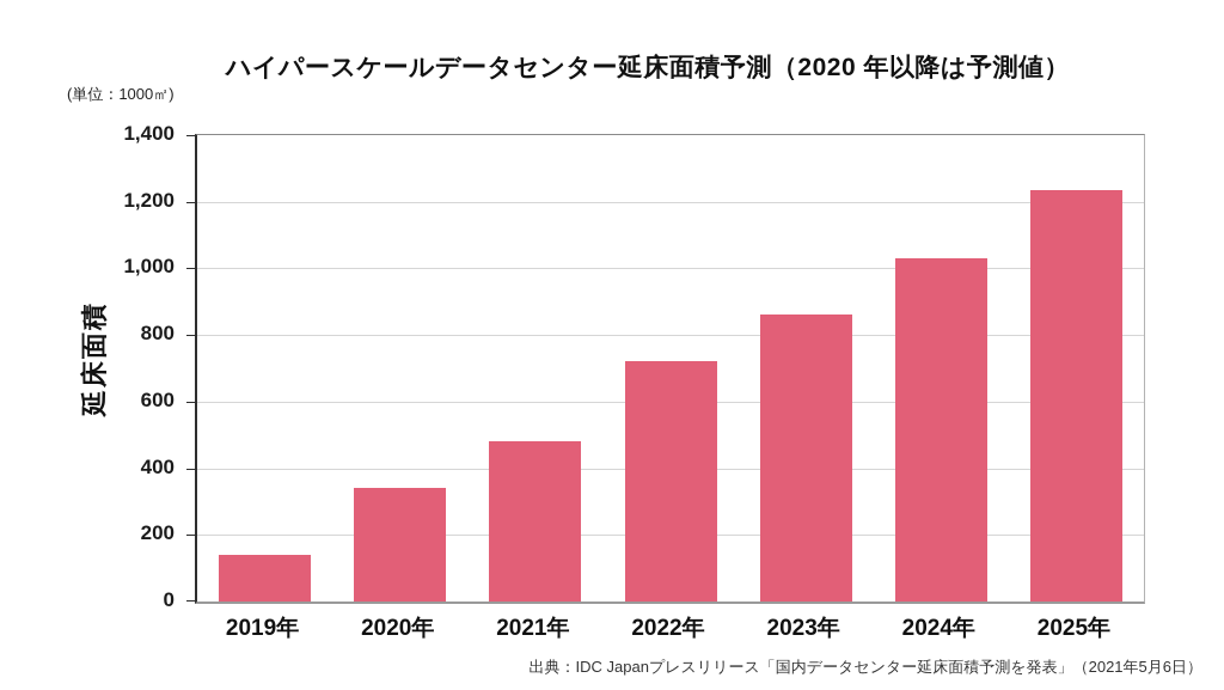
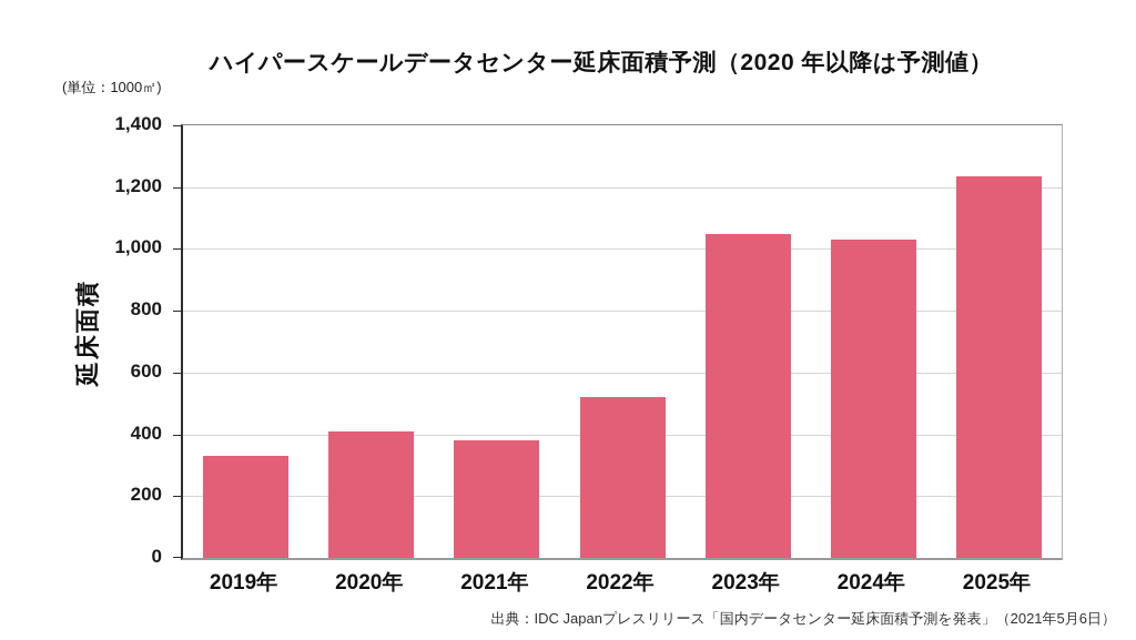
2019年: 140 -> 330
2020年: 340 -> 410
2021年: 480 -> 380
2022年: 720 -> 520
2023年: 860 -> 1050
